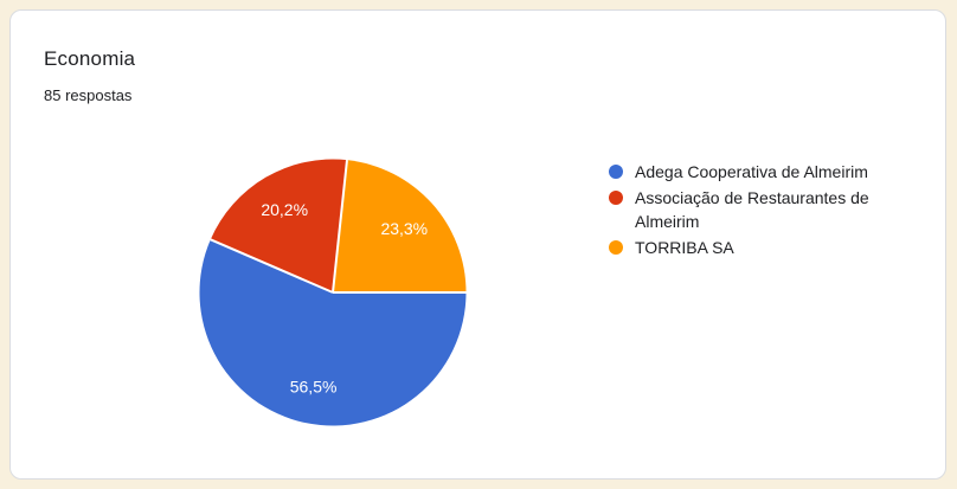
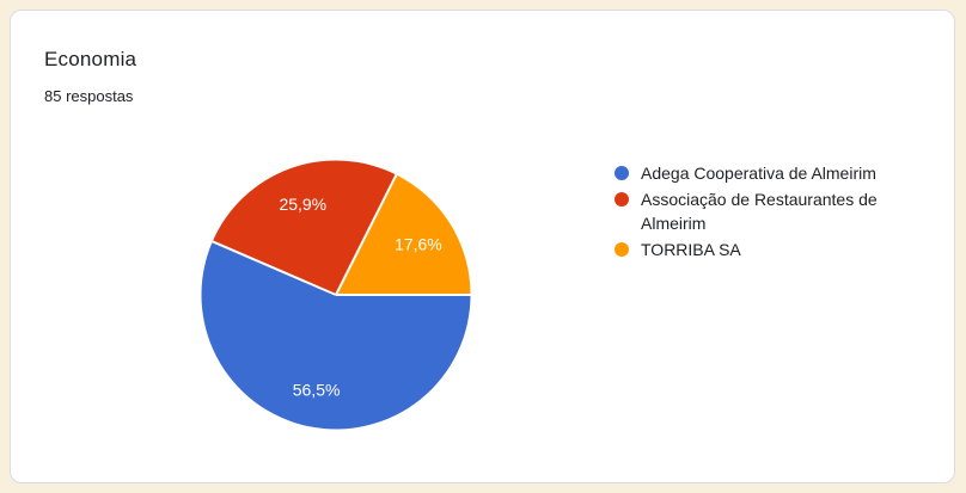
Associação de Restaurantes de Almeirim: 20,2% -> 25,9%
TORRIBA SA: 23,3% -> 17,6%
